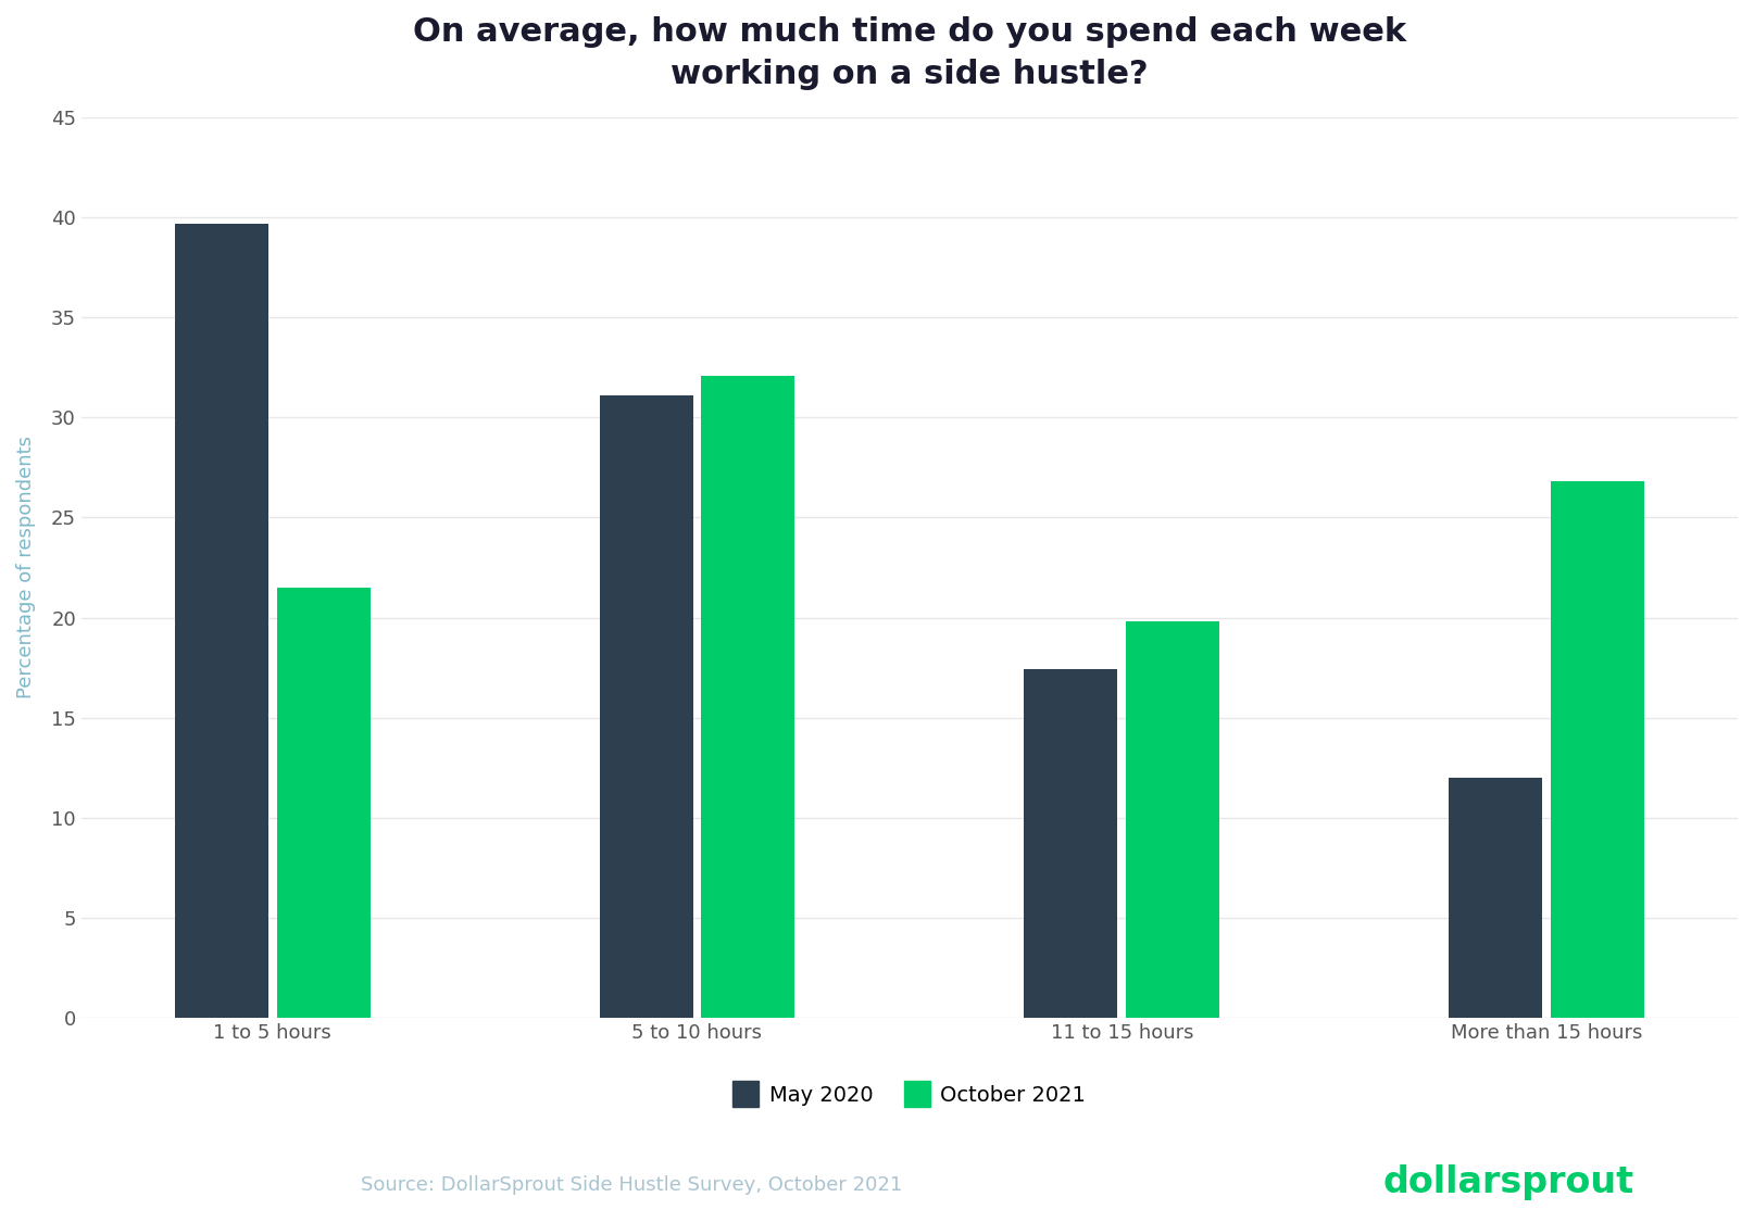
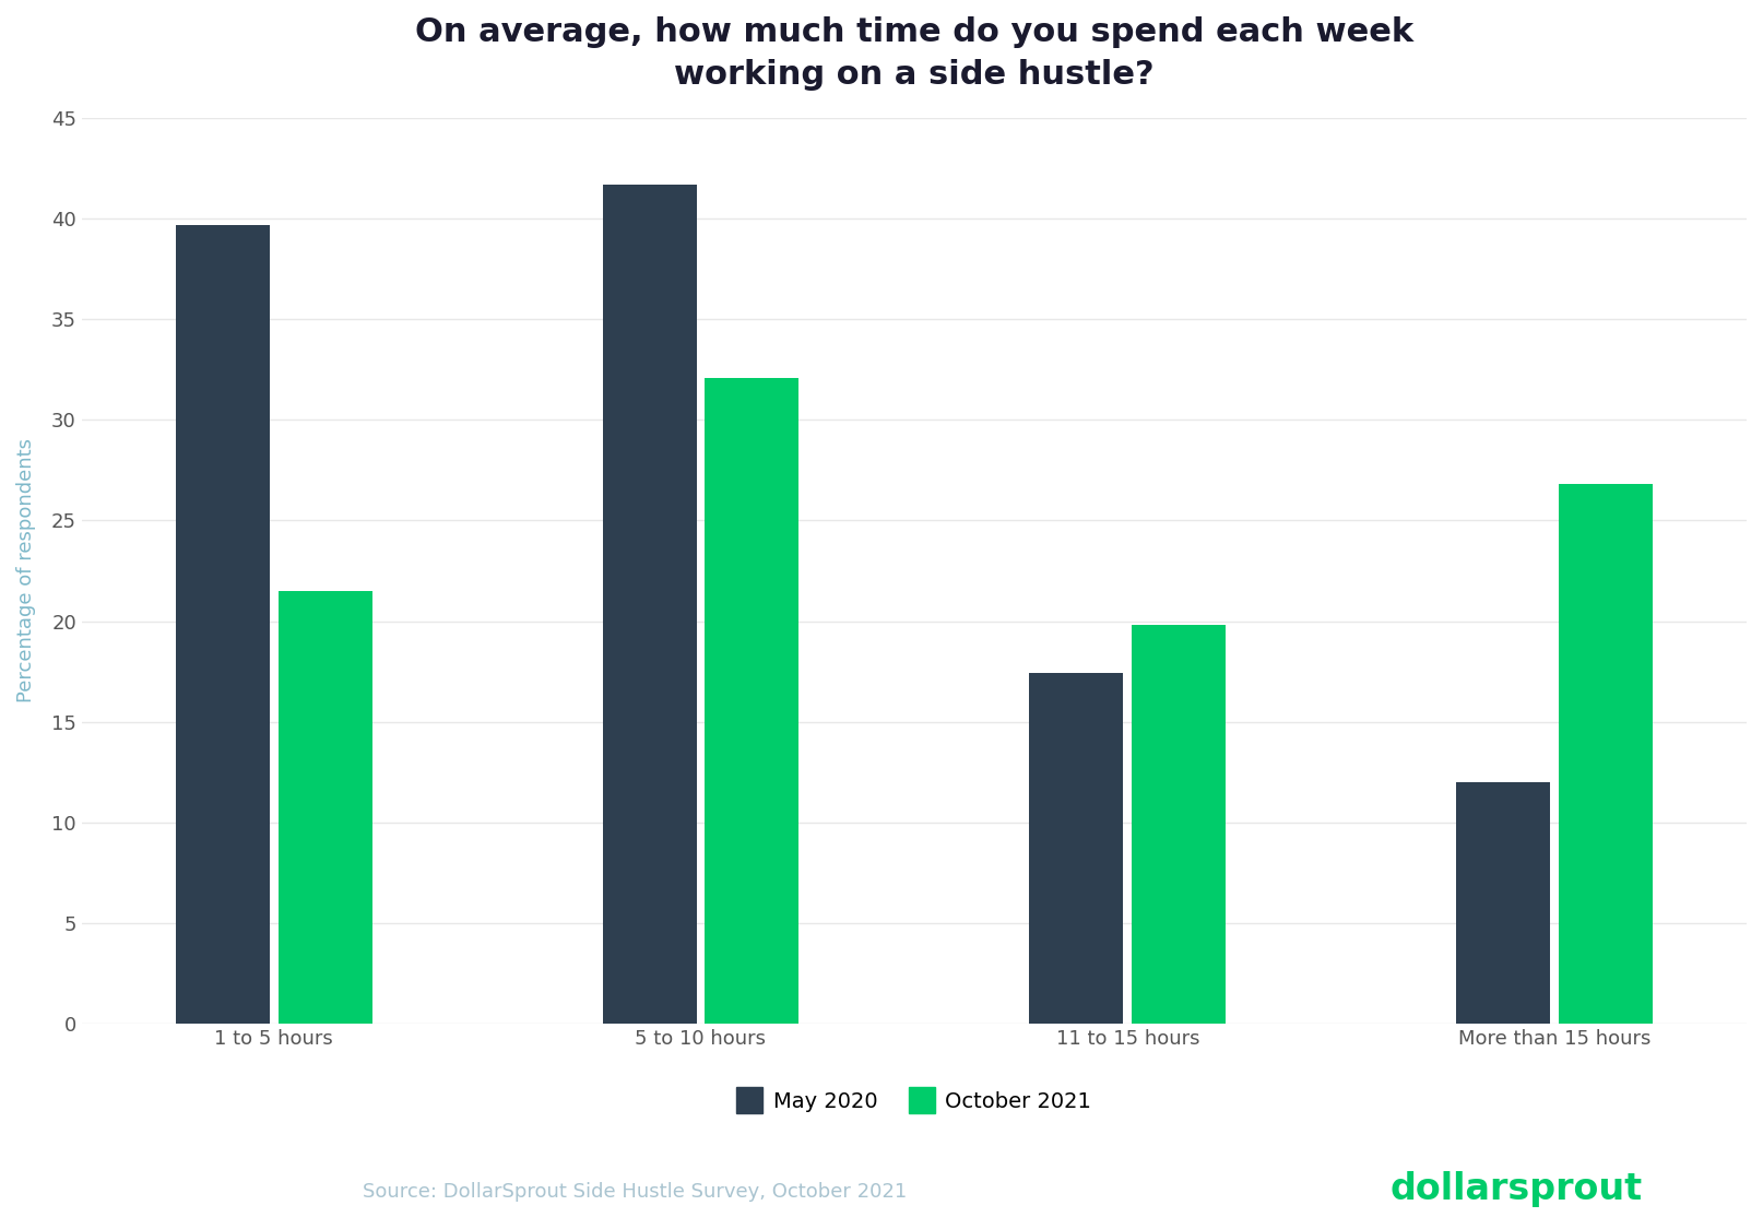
May 2020/5 to 10 hours: 31.1 -> 41.7
